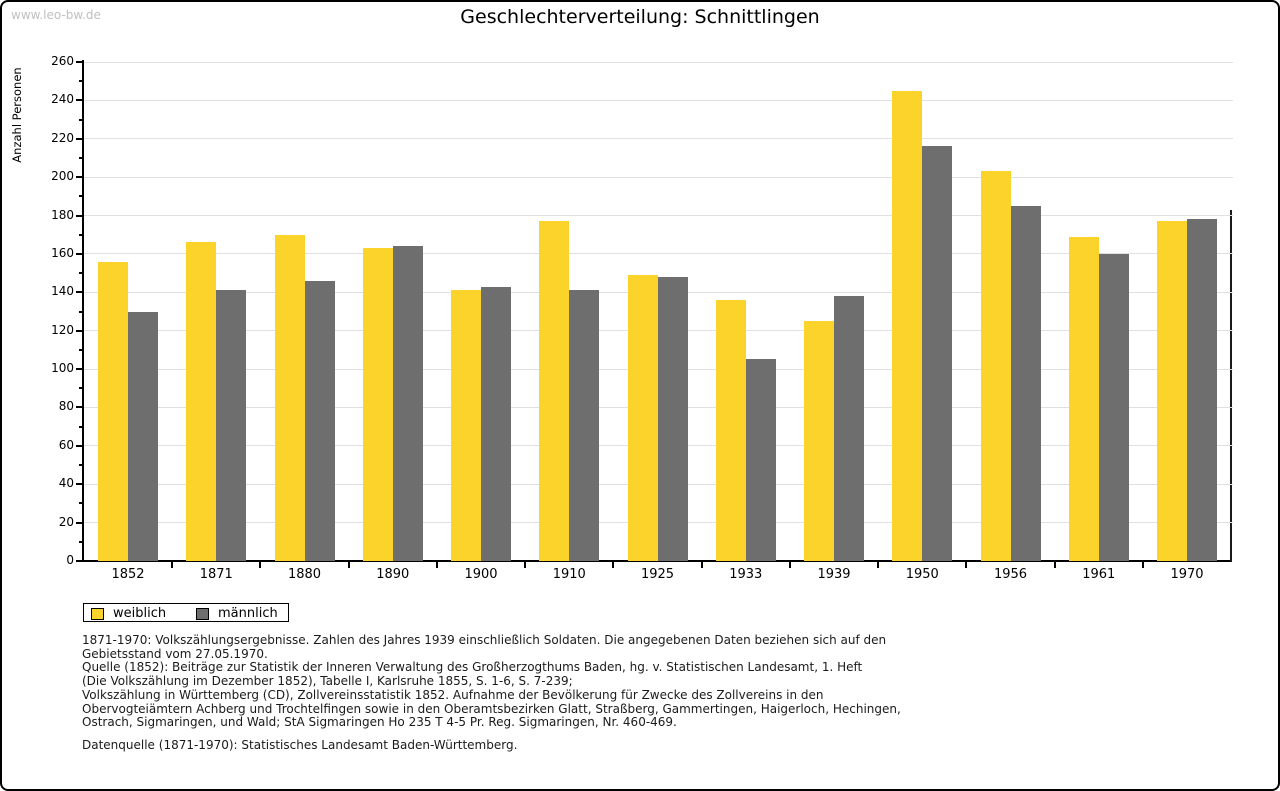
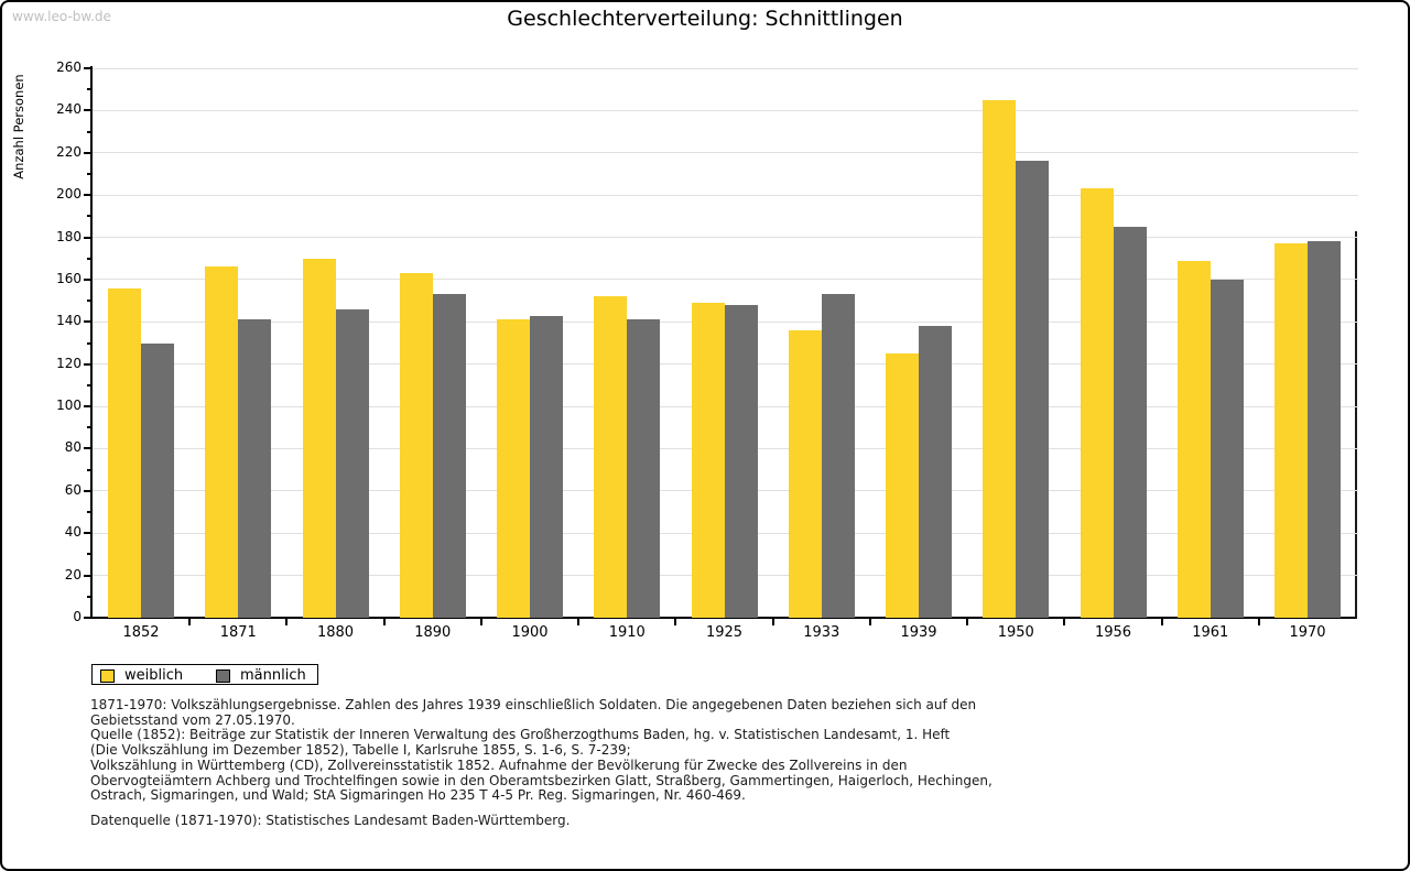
männlich/1890: 164 -> 153
weiblich/1910: 177 -> 152
männlich/1933: 105 -> 153
